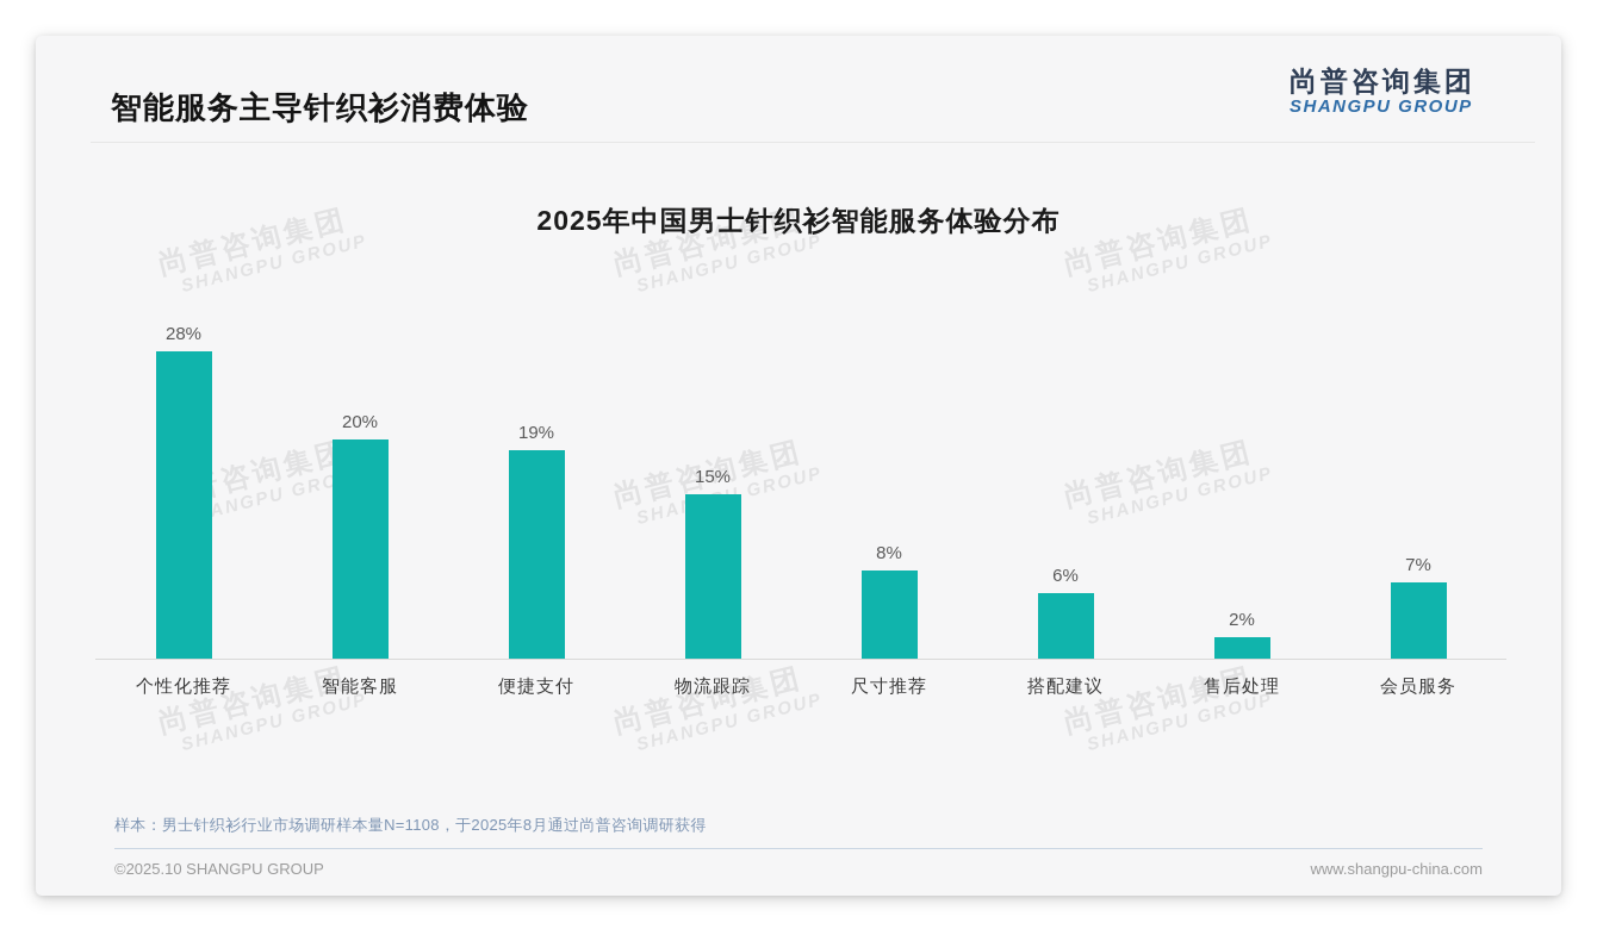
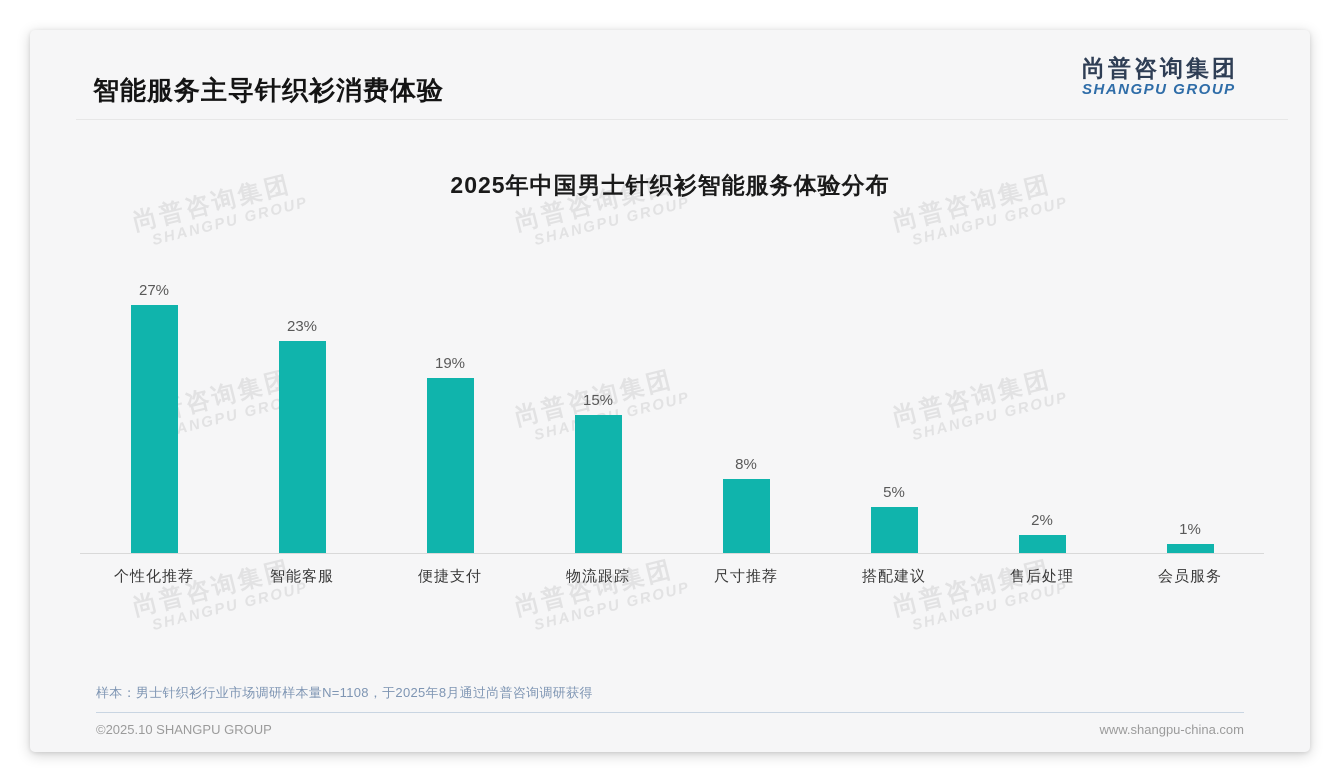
个性化推荐: 28% -> 27%
智能客服: 20% -> 23%
搭配建议: 6% -> 5%
会员服务: 7% -> 1%
